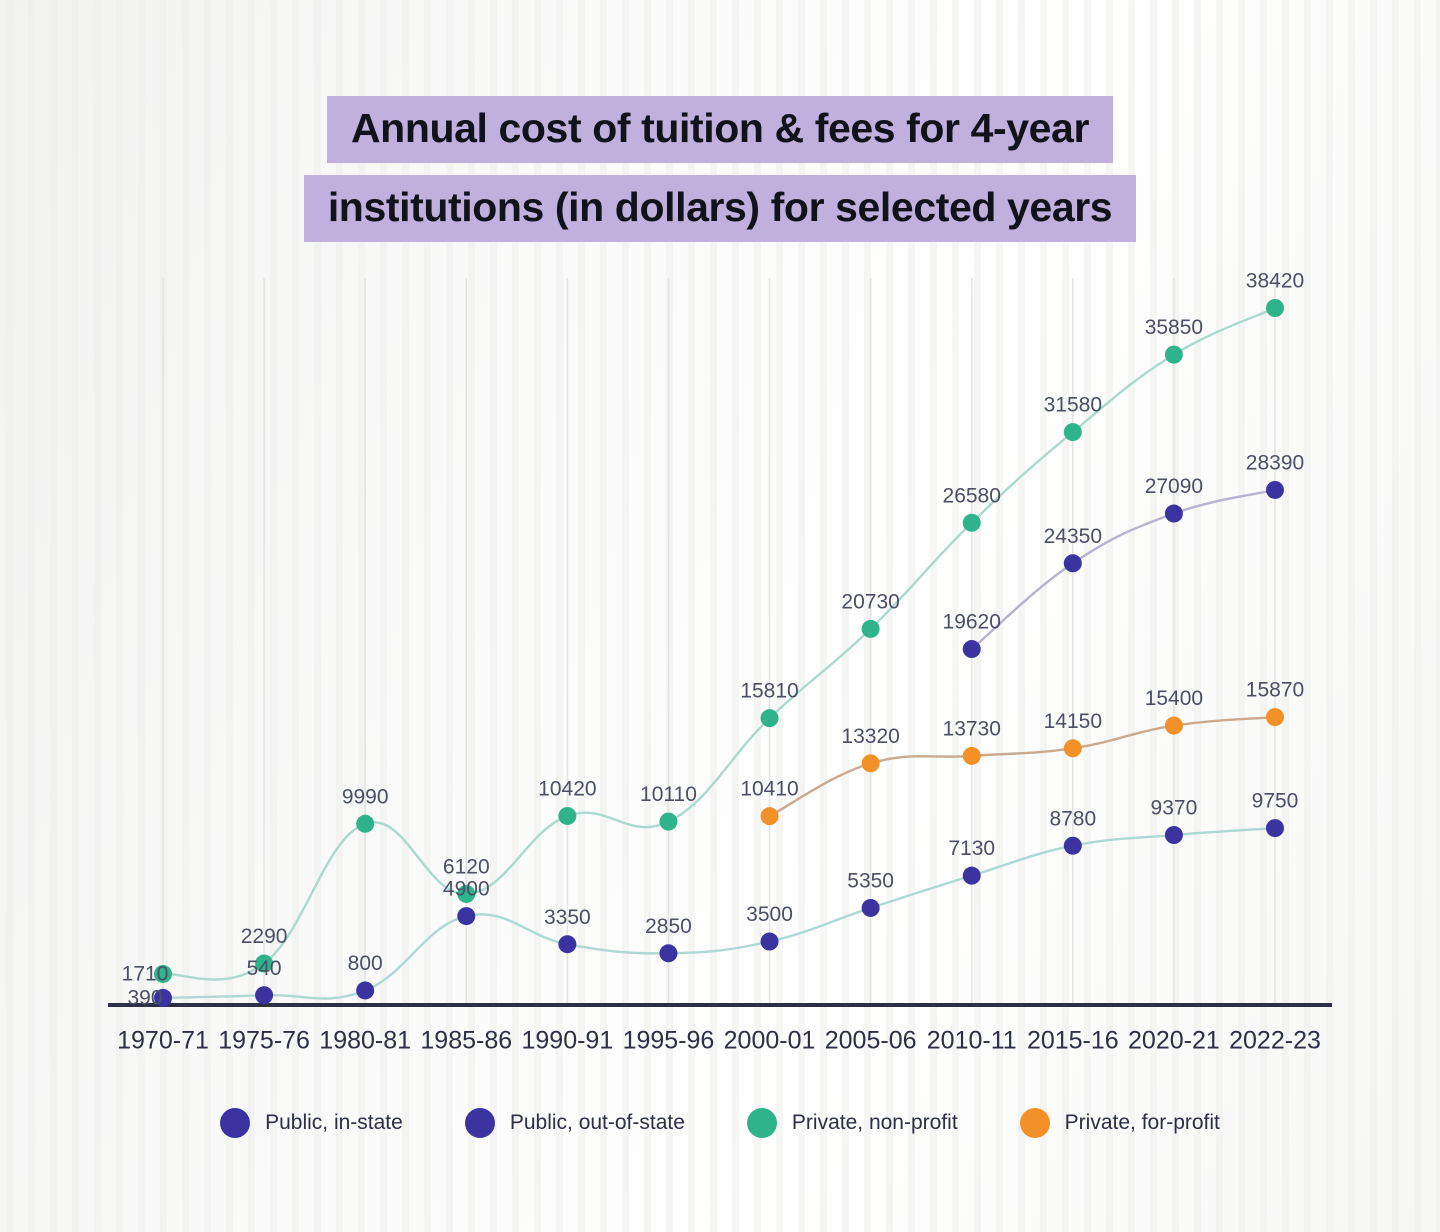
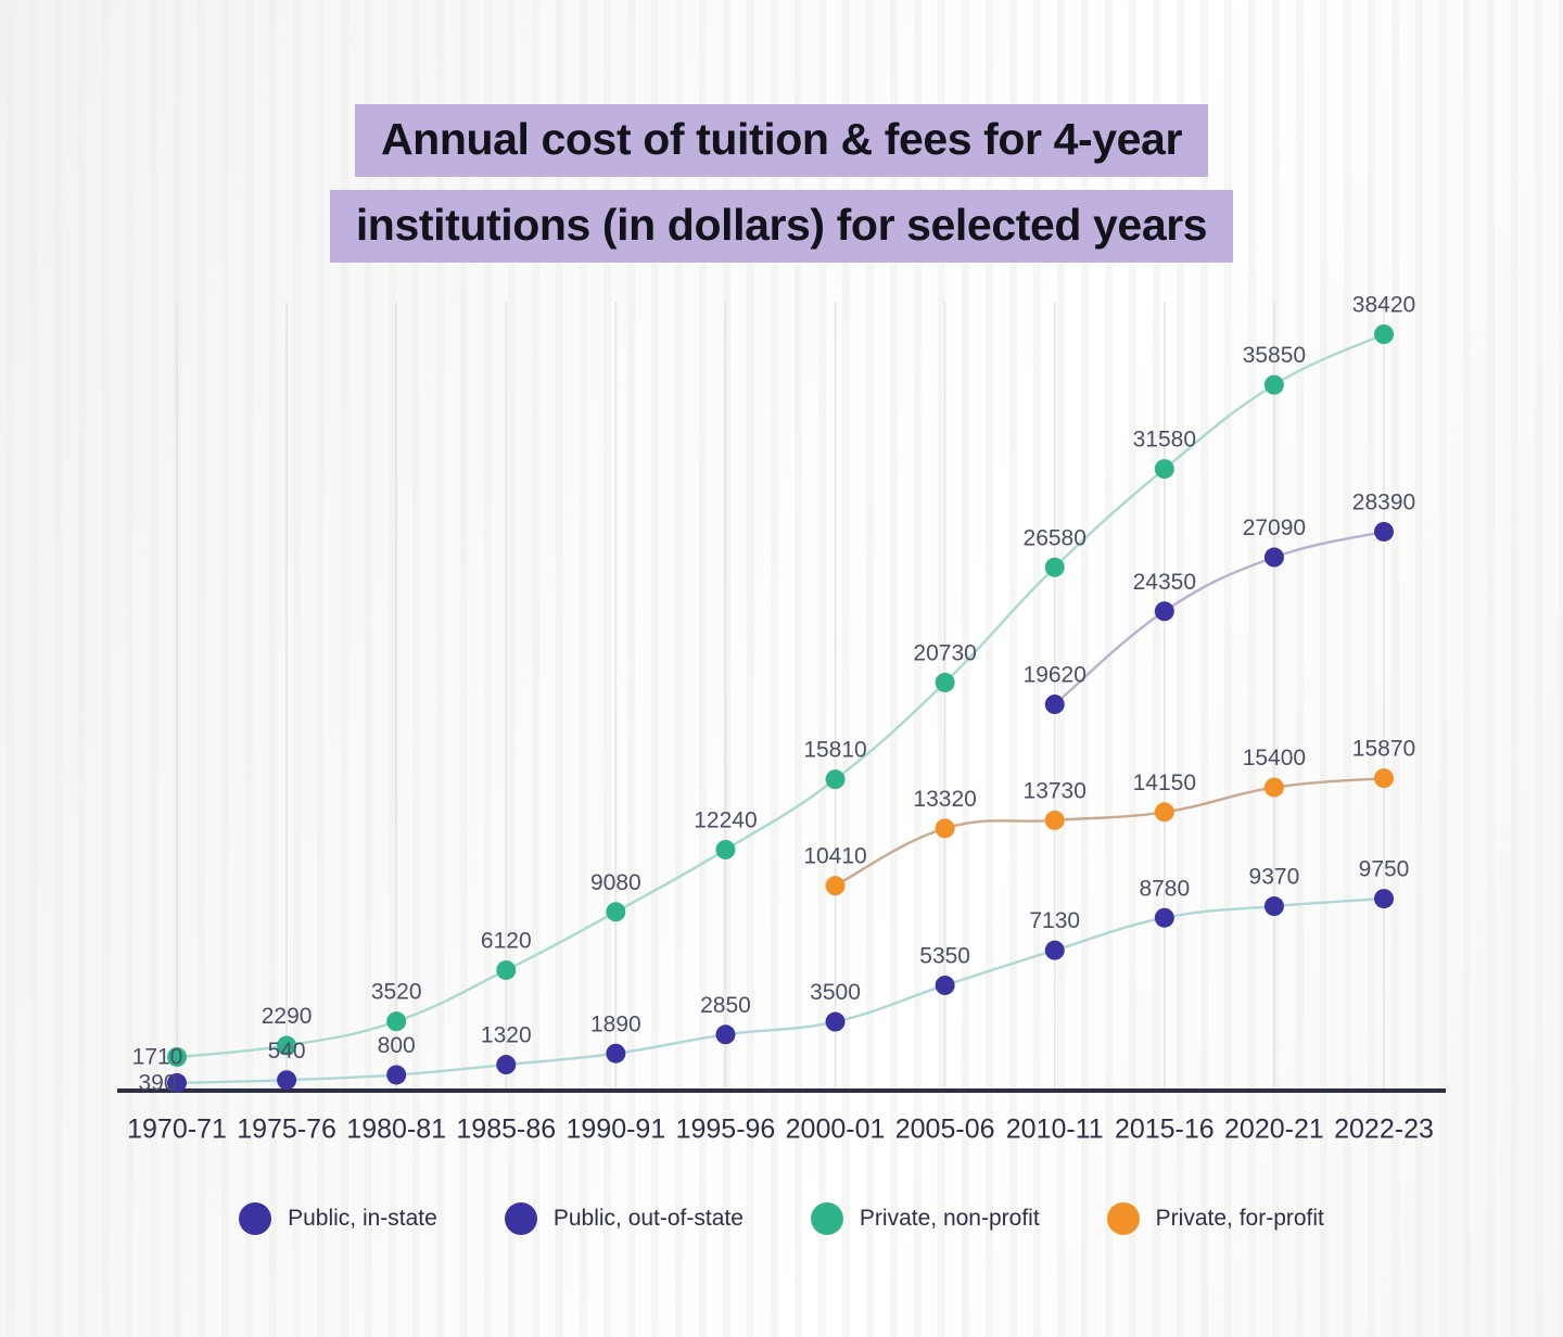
Private, non-profit/1980-81: 9990 -> 3520
Public, in-state/1985-86: 4900 -> 1320
Public, in-state/1990-91: 3350 -> 1890
Private, non-profit/1990-91: 10420 -> 9080
Private, non-profit/1995-96: 10110 -> 12240
